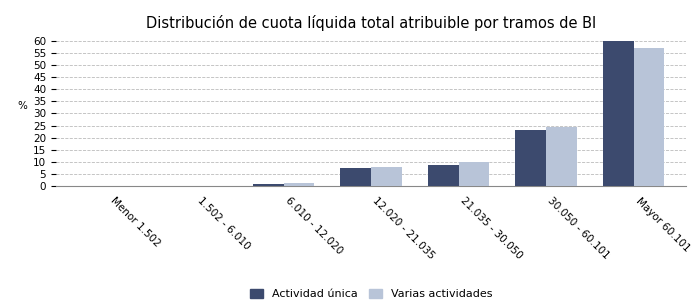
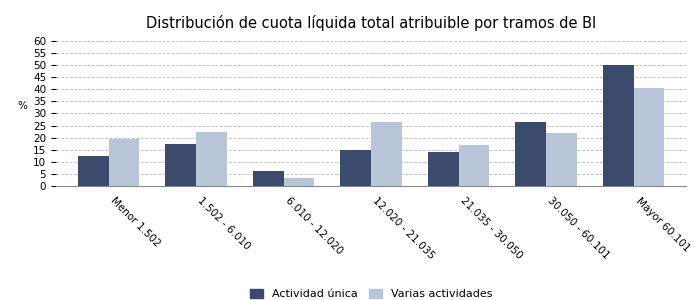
Actividad única/Menor 1.502: 0.1 -> 12.5
Varias actividades/Menor 1.502: 0.1 -> 19.5
Actividad única/1.502 - 6.010: 0.1 -> 17.5
Varias actividades/1.502 - 6.010: 0.1 -> 22.5
Actividad única/6.010 - 12.020: 1.0 -> 6.0
Varias actividades/6.010 - 12.020: 1.1 -> 3.5
Actividad única/12.020 - 21.035: 7.5 -> 15.0
Varias actividades/12.020 - 21.035: 8.0 -> 26.5
Actividad única/21.035 - 30.050: 8.5 -> 14.0
Varias actividades/21.035 - 30.050: 9.8 -> 17.0
Actividad única/30.050 - 60.101: 23.0 -> 26.5
Varias actividades/30.050 - 60.101: 24.5 -> 22.0
Actividad única/Mayor 60.101: 60.0 -> 50.0
Varias actividades/Mayor 60.101: 57.0 -> 40.5
